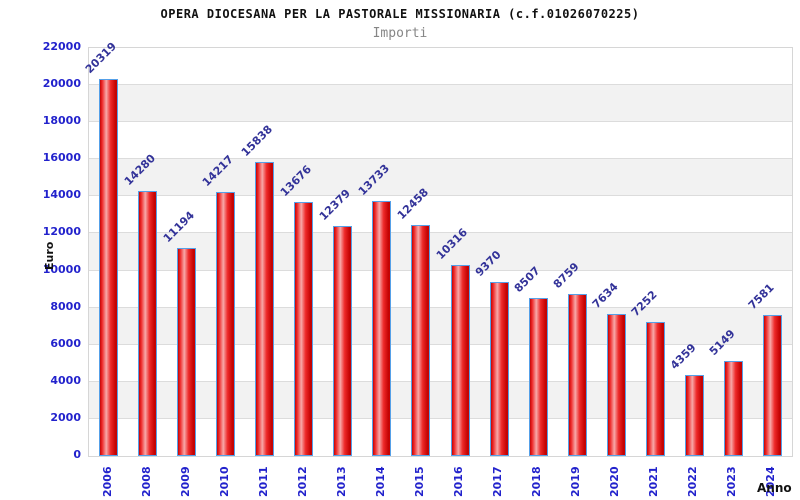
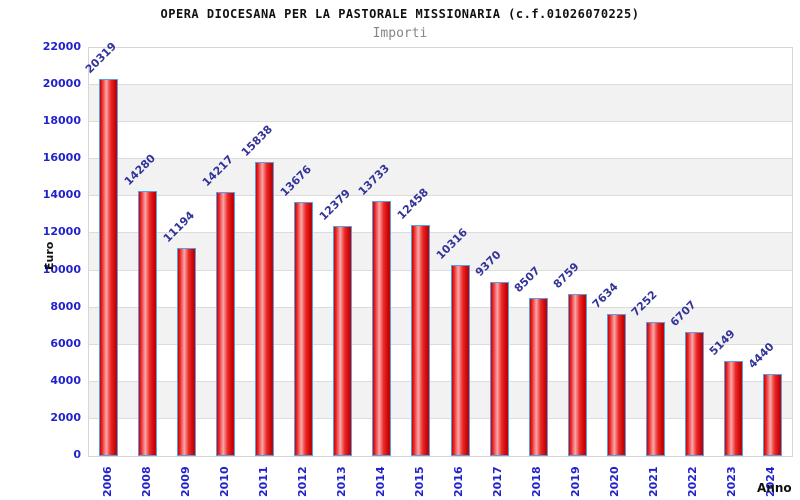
2022: 4359 -> 6707
2024: 7581 -> 4440
